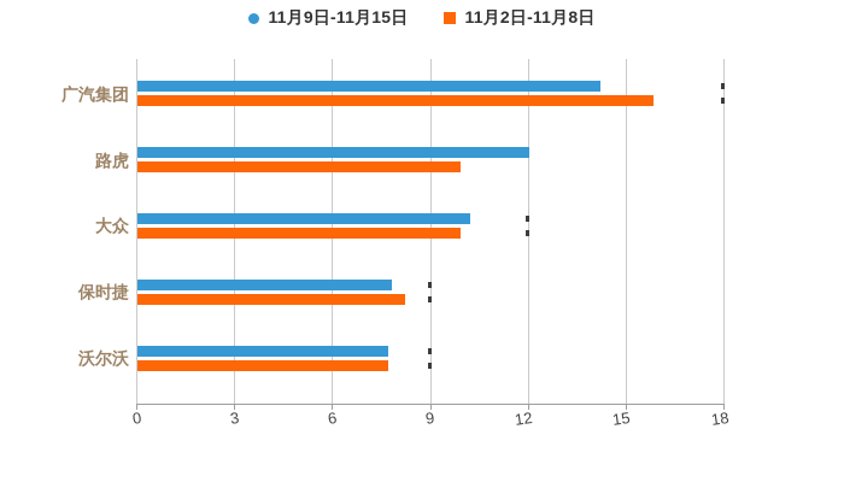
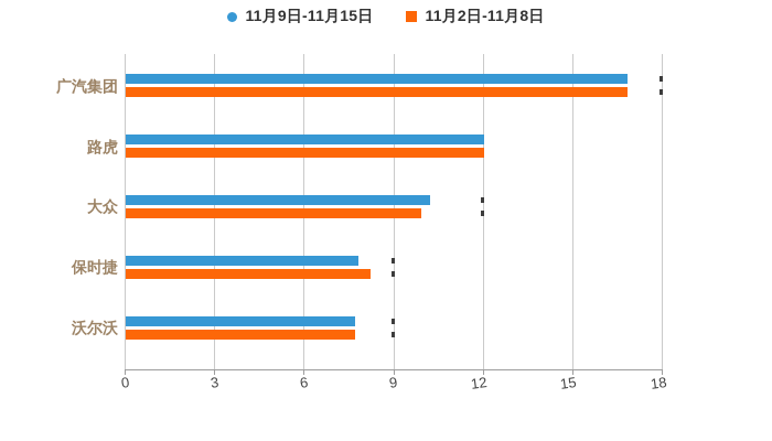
11月9日-11月15日/广汽集团: 14.2 -> 16.8
11月2日-11月8日/广汽集团: 15.8 -> 16.8
11月2日-11月8日/路虎: 9.9 -> 12.0
